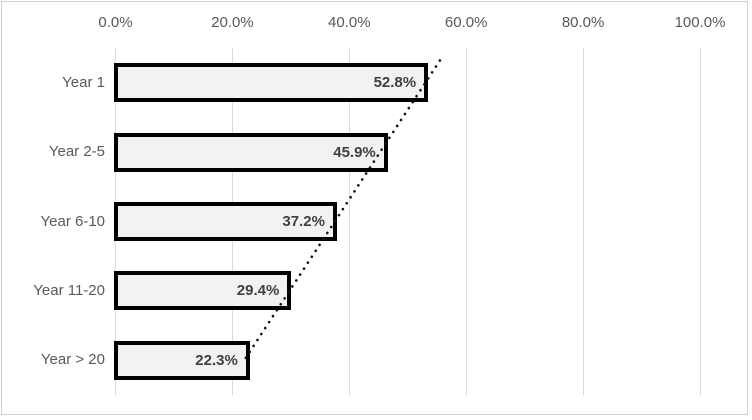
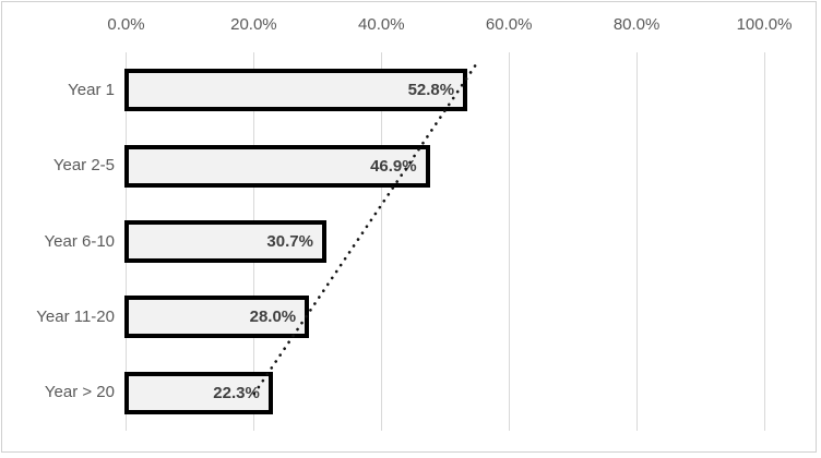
Year 2-5: 45.9% -> 46.9%
Year 6-10: 37.2% -> 30.7%
Year 11-20: 29.4% -> 28.0%
